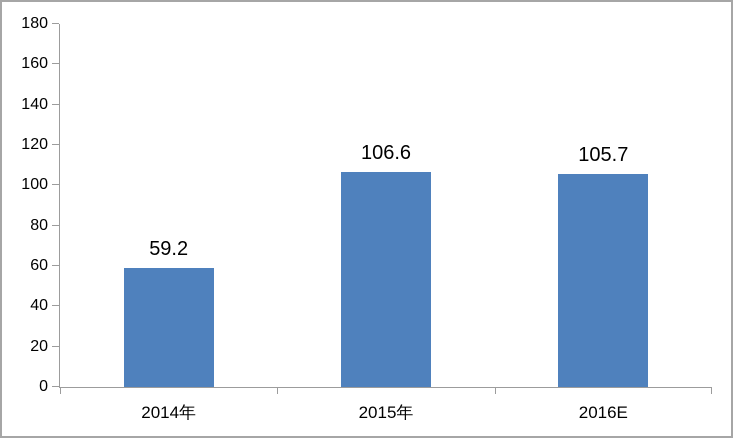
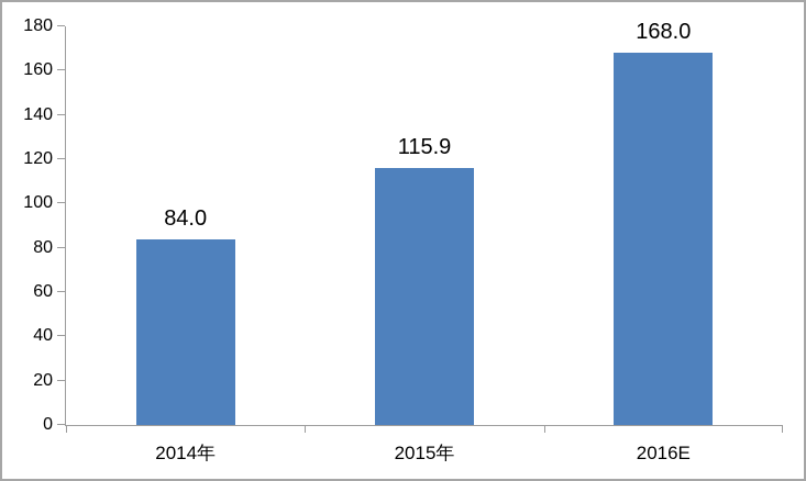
2014年: 59.2 -> 84.0
2015年: 106.6 -> 115.9
2016E: 105.7 -> 168.0
